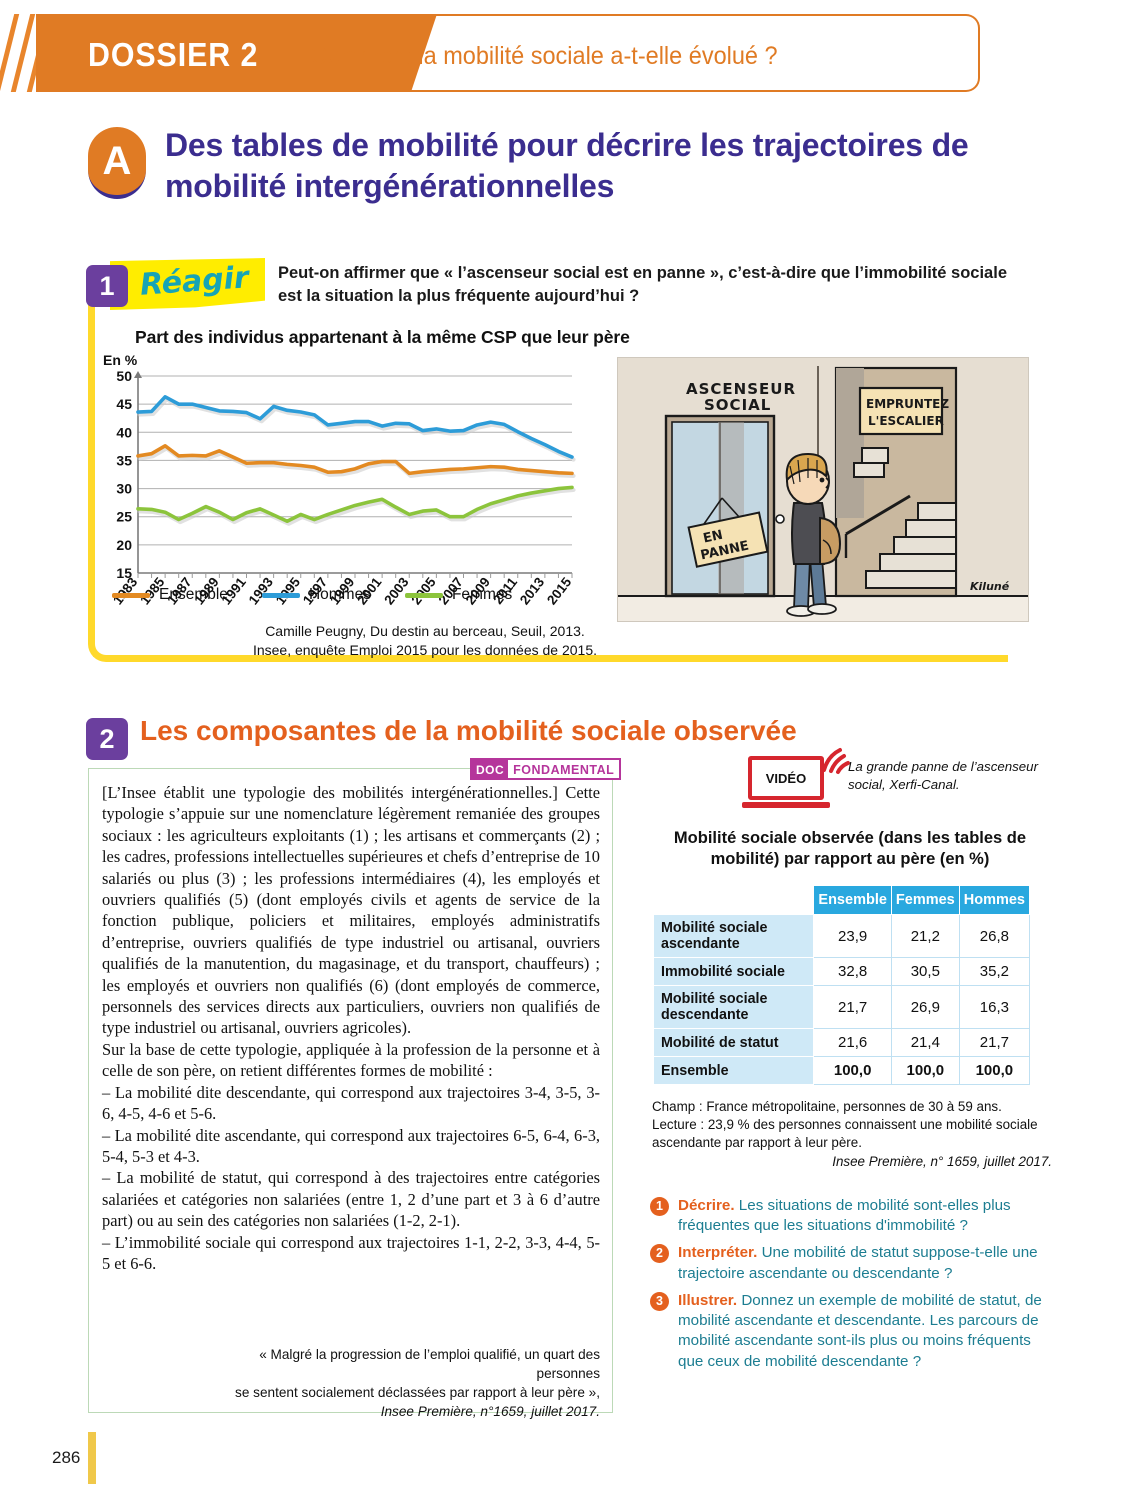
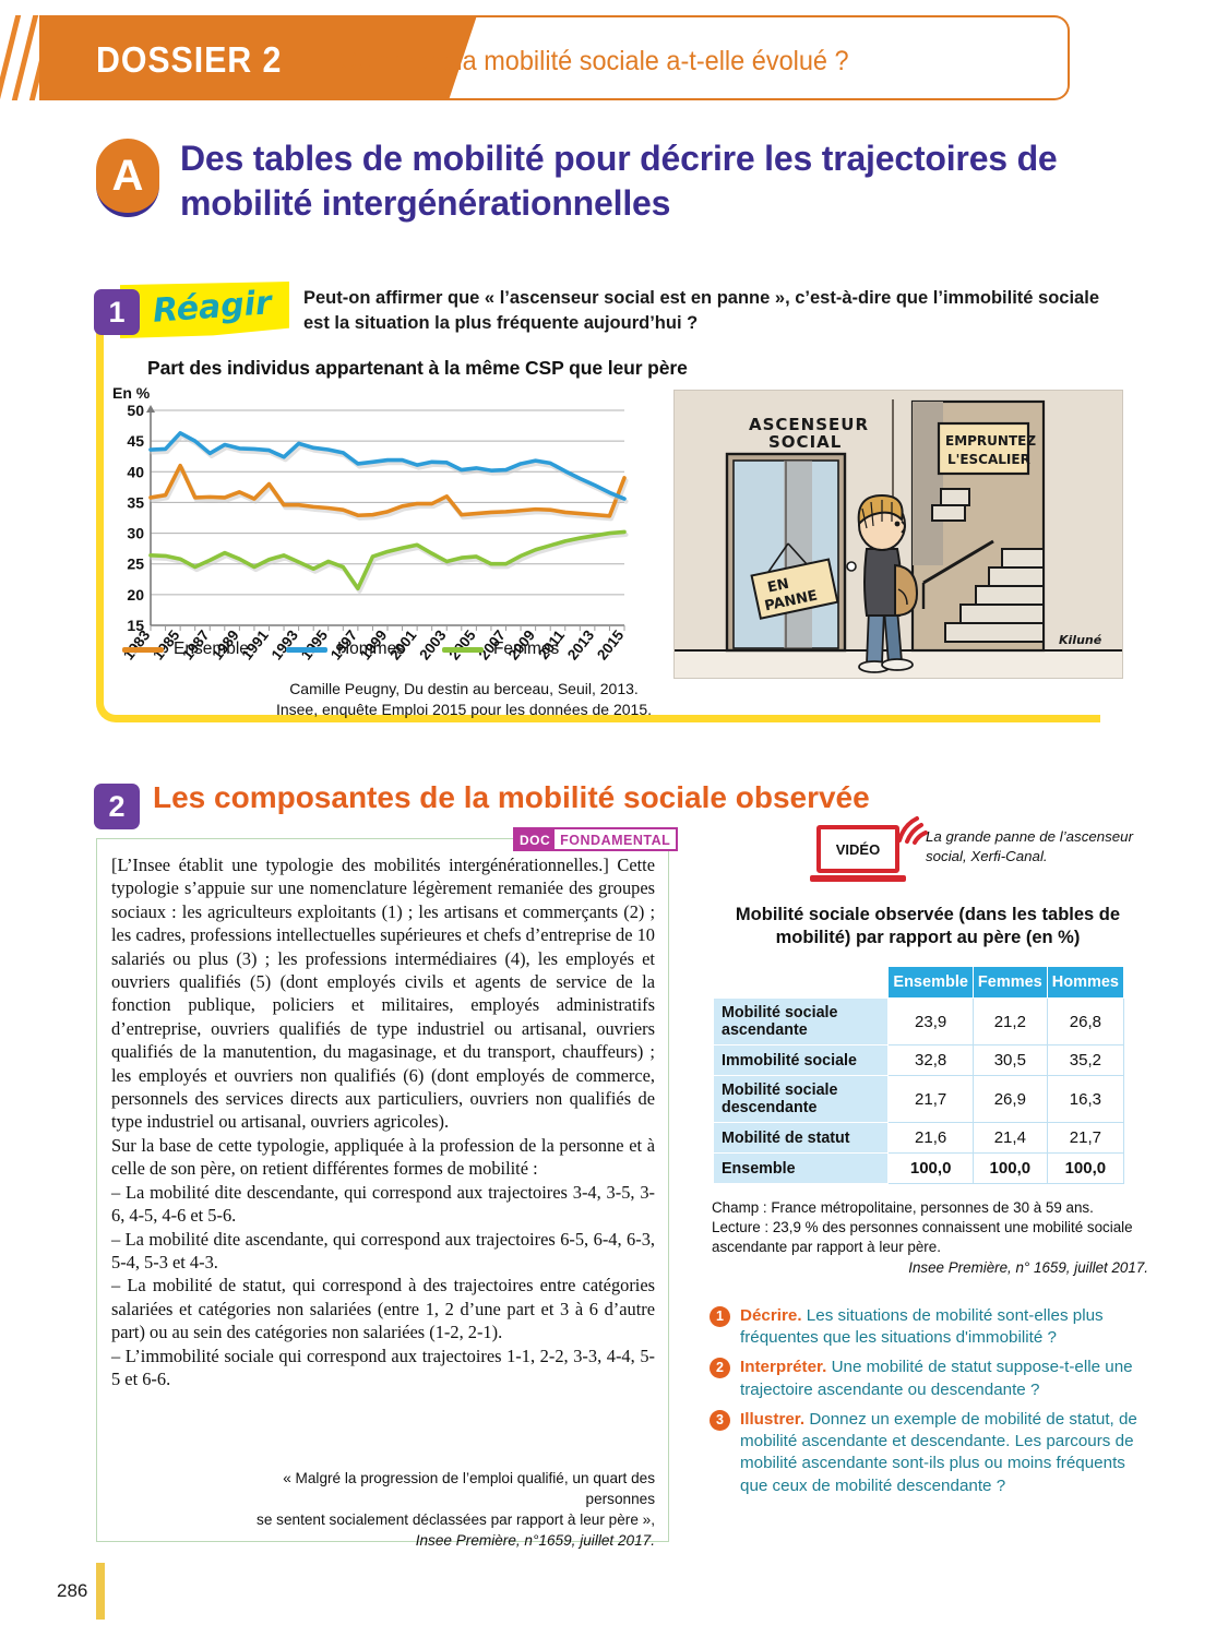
Ensemble/1985: 38 -> 41
Hommes/1987: 45 -> 43
Ensemble/1991: 34 -> 38
Femmes/1997: 25 -> 21
Ensemble/2003: 33 -> 36
Ensemble/2015: 33 -> 39
